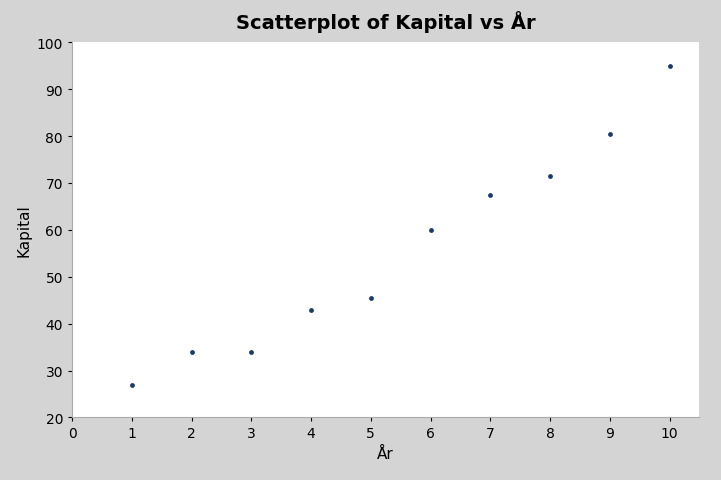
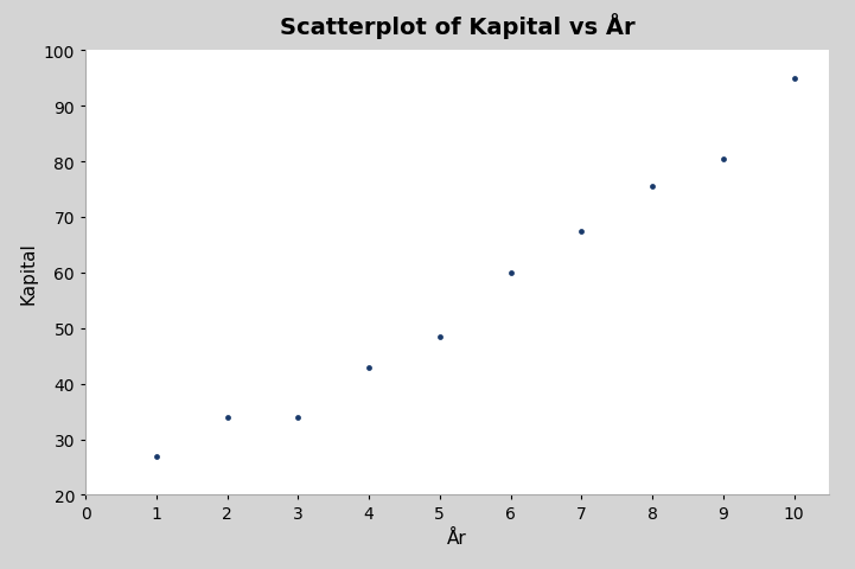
5: 45.5 -> 48.5
8: 71.5 -> 75.5
